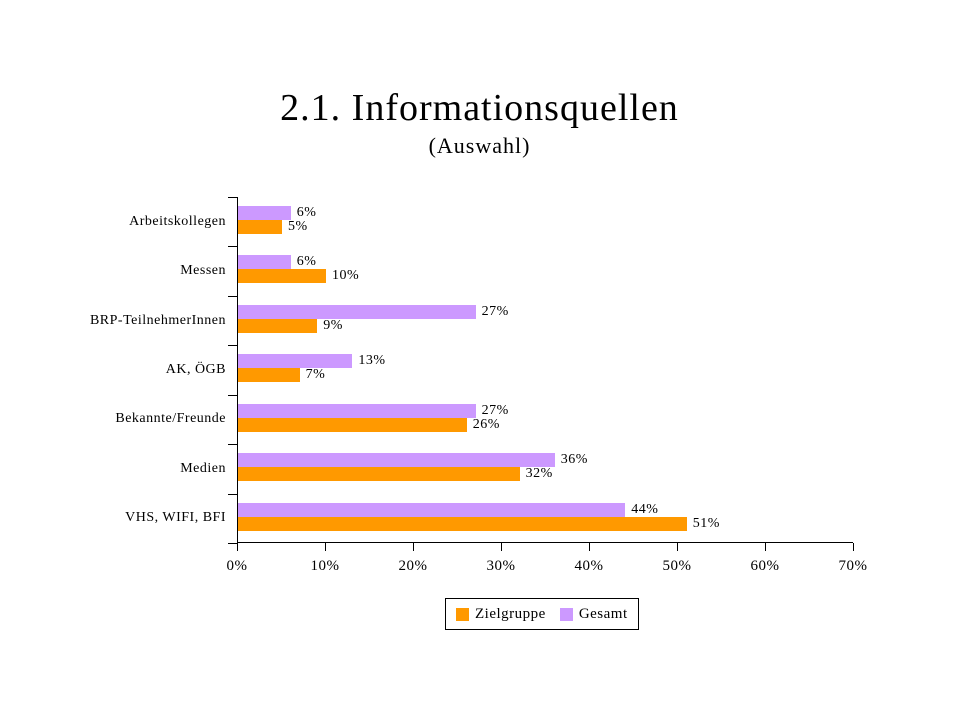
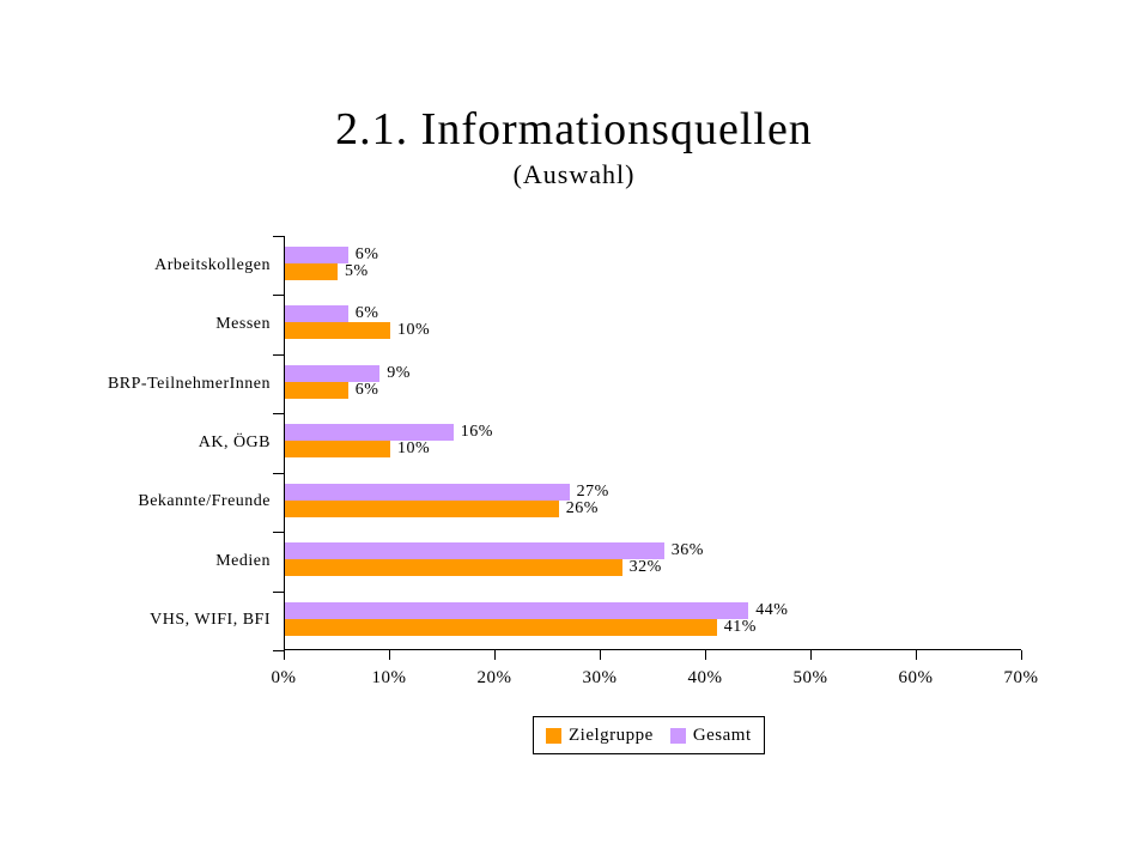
Gesamt/BRP-TeilnehmerInnen: 27% -> 9%
Zielgruppe/BRP-TeilnehmerInnen: 9% -> 6%
Gesamt/AK, ÖGB: 13% -> 16%
Zielgruppe/AK, ÖGB: 7% -> 10%
Zielgruppe/VHS, WIFI, BFI: 51% -> 41%
